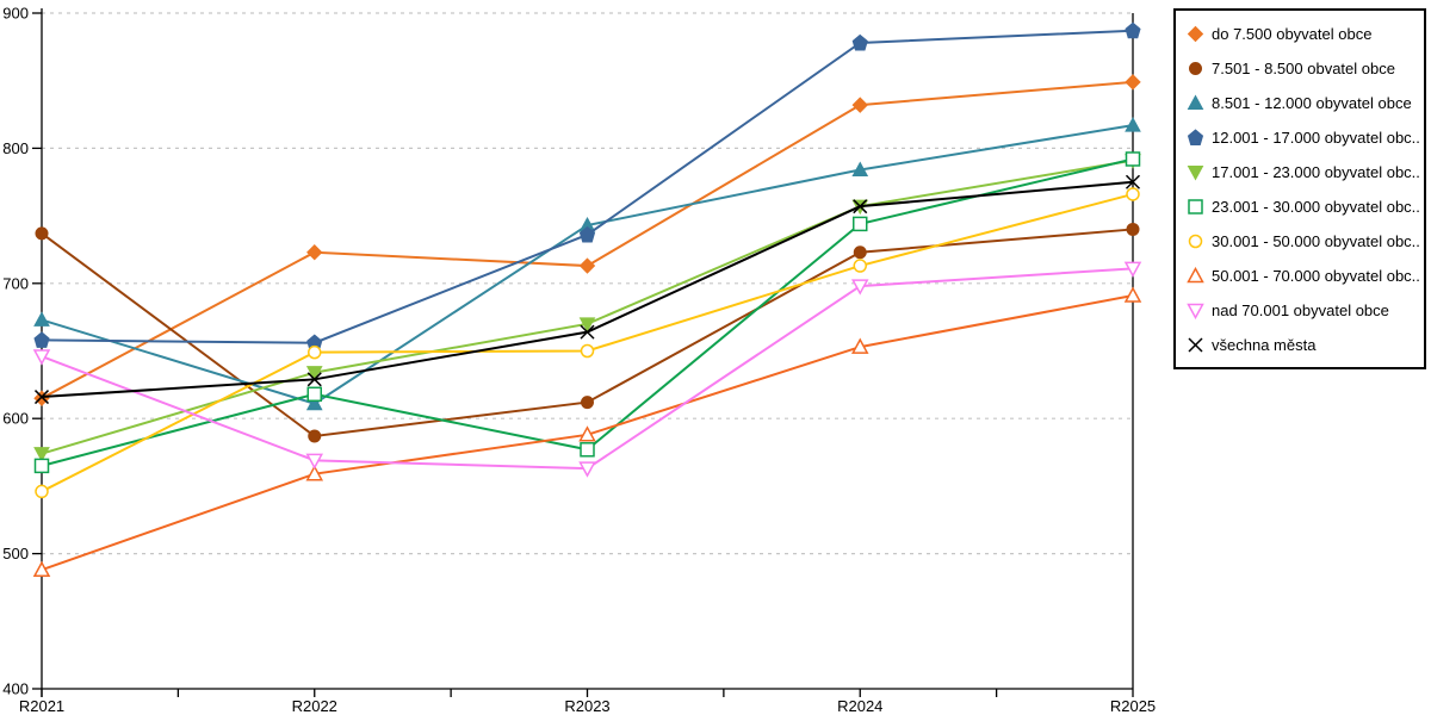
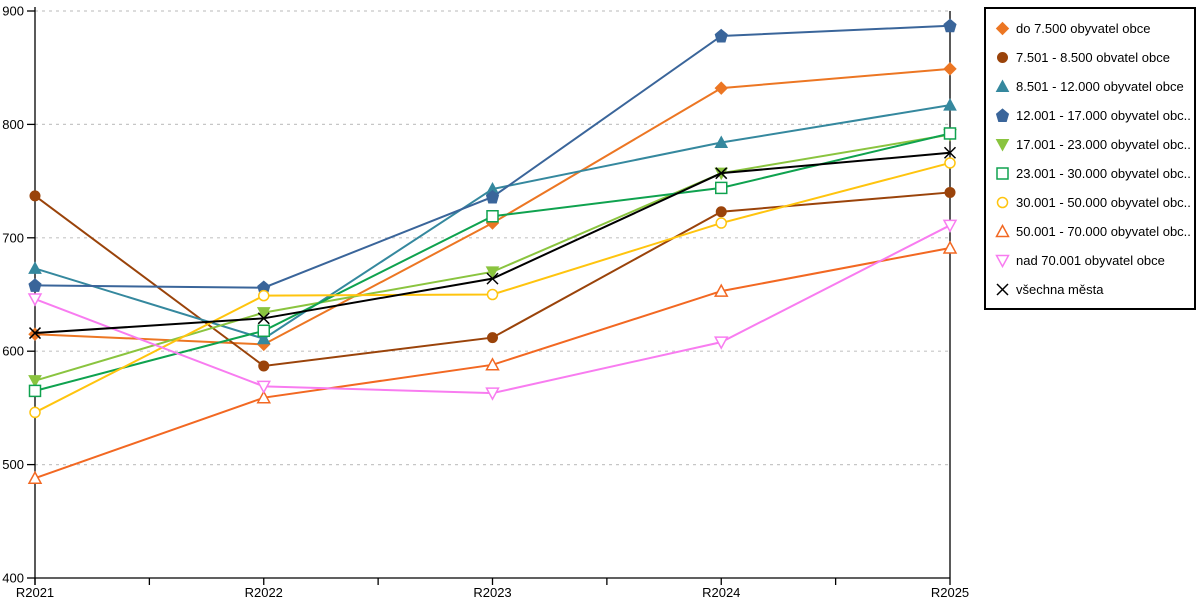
do 7.500 obyvatel obce/R2022: 723 -> 606
23.001 - 30.000 obyvatel obc.../R2023: 577 -> 719
nad 70.001 obyvatel obce/R2024: 698 -> 608
